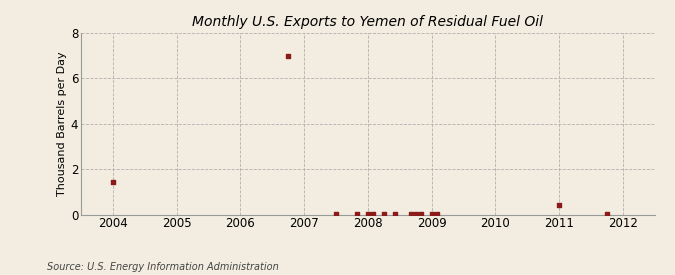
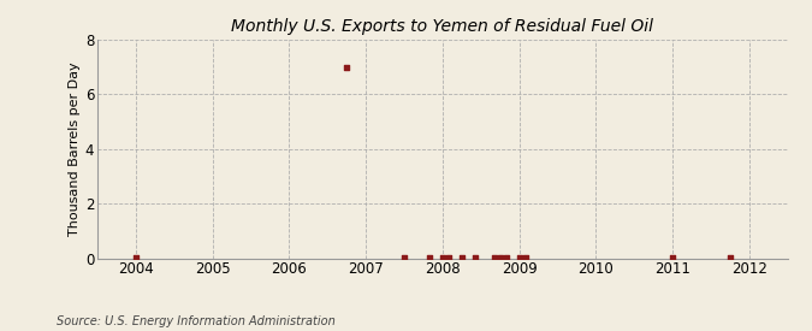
2004: 1.45 -> 0.03
2011: 0.40 -> 0.03
